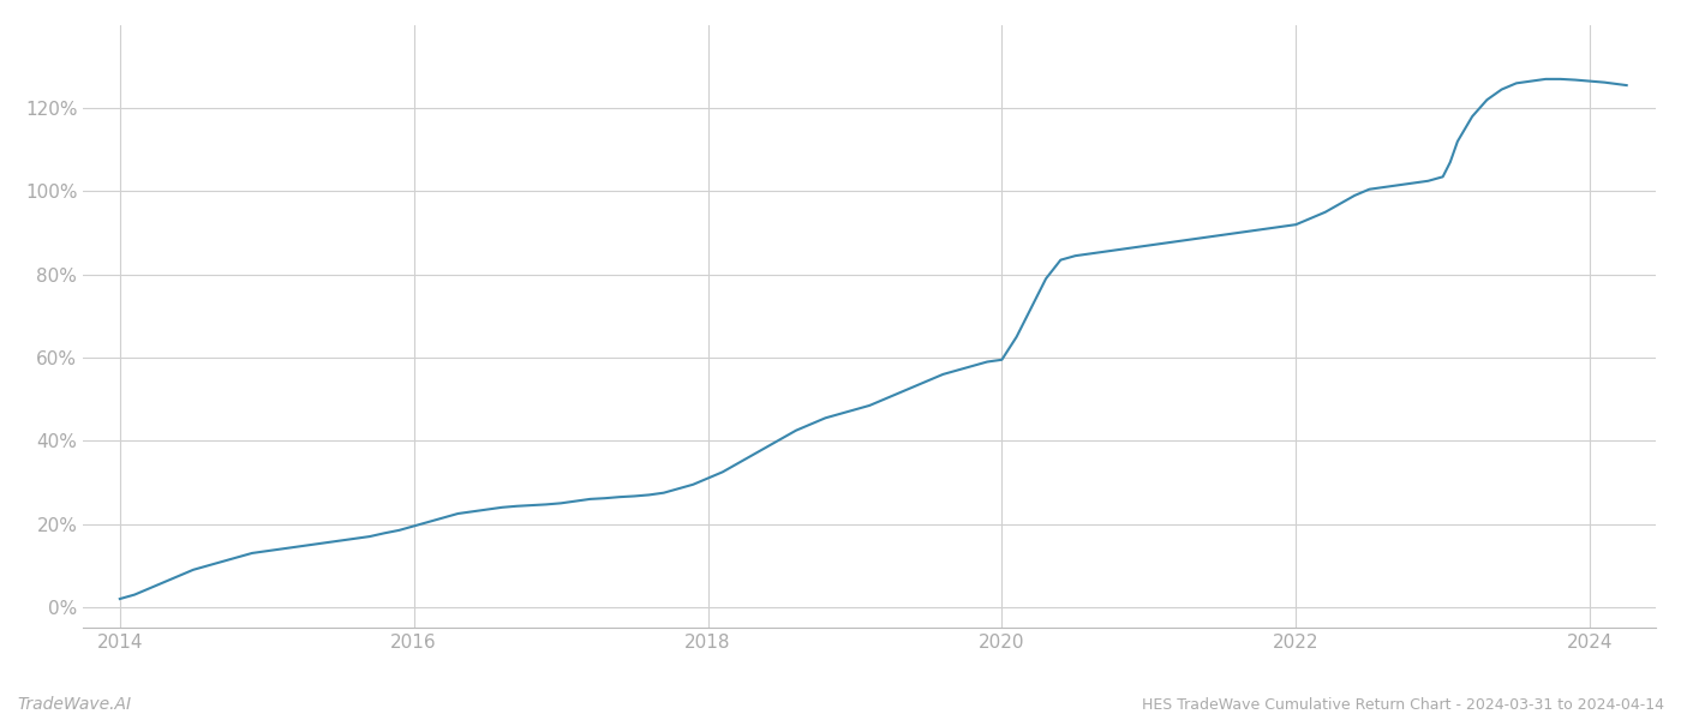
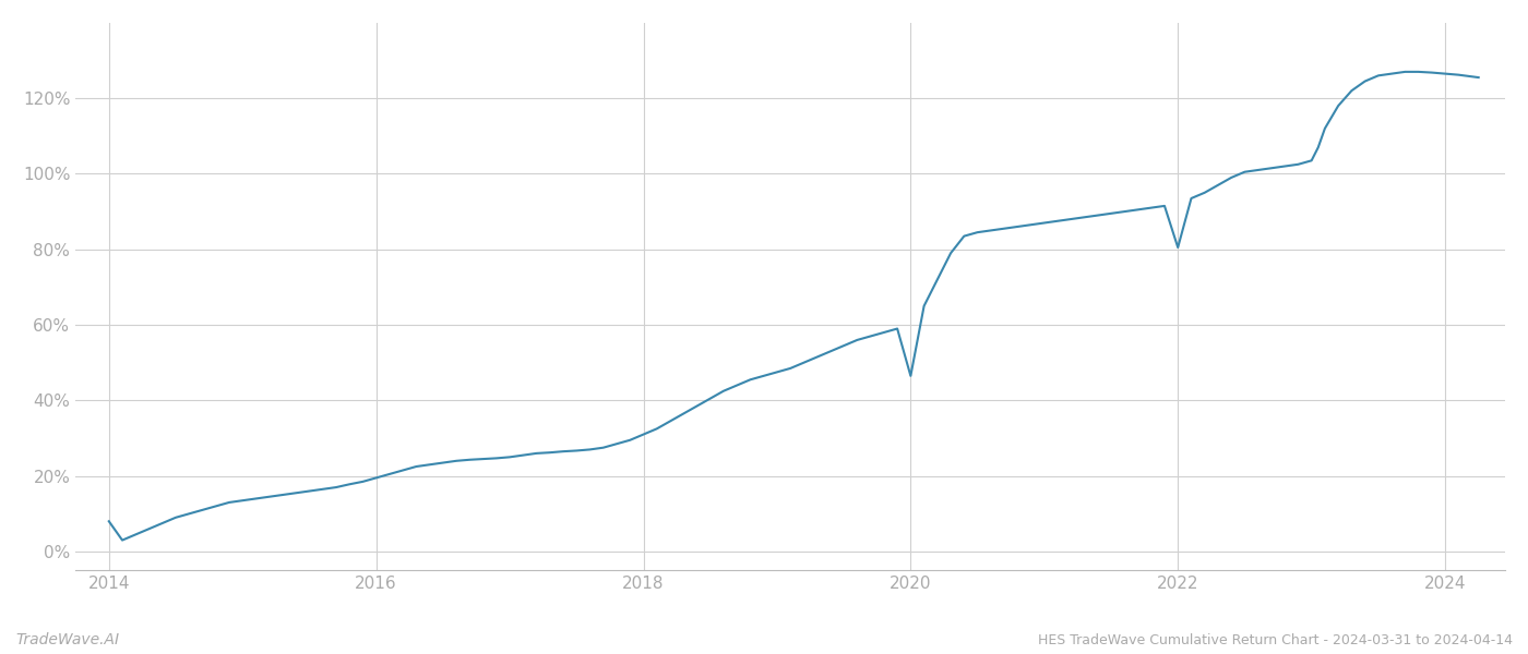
2014: 2.0% -> 8.0%
2020: 59.5% -> 46.5%
2022: 92.0% -> 80.5%
